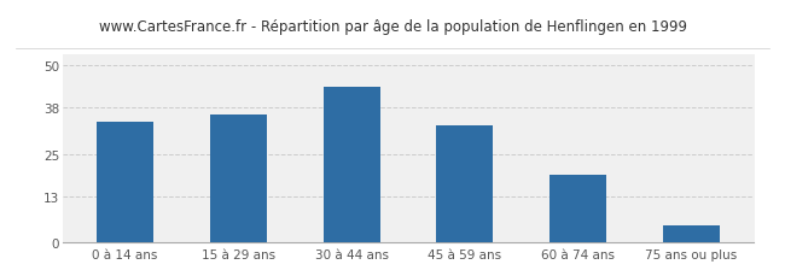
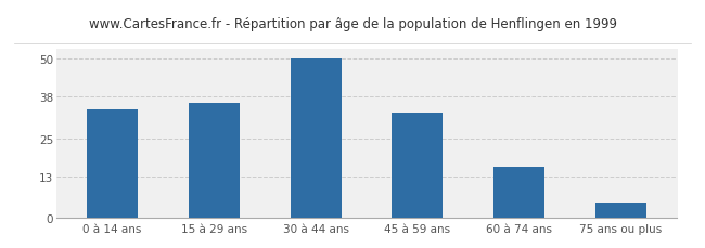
30 à 44 ans: 44 -> 50
60 à 74 ans: 19 -> 16
